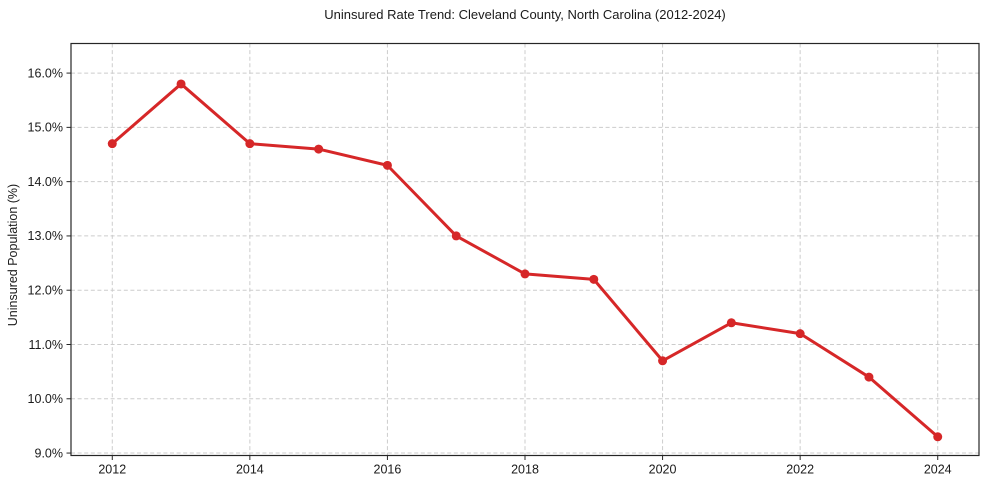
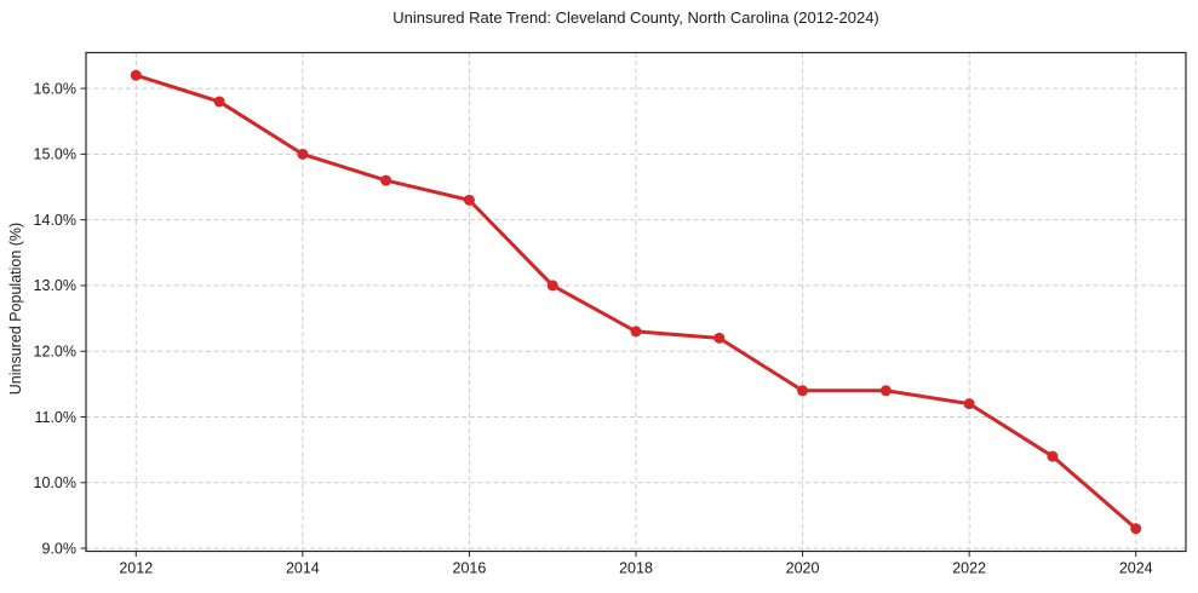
2012: 14.7% -> 16.2%
2014: 14.7% -> 15.0%
2020: 10.7% -> 11.4%
